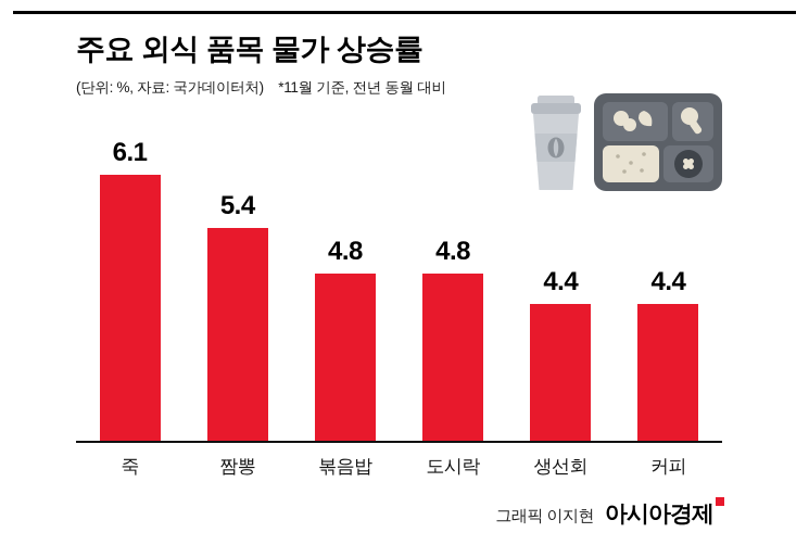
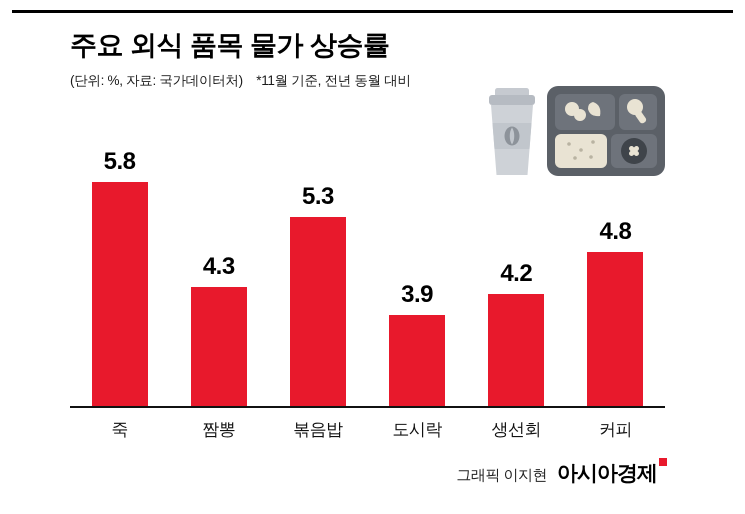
죽: 6.1 -> 5.8
짬뽕: 5.4 -> 4.3
볶음밥: 4.8 -> 5.3
도시락: 4.8 -> 3.9
생선회: 4.4 -> 4.2
커피: 4.4 -> 4.8
